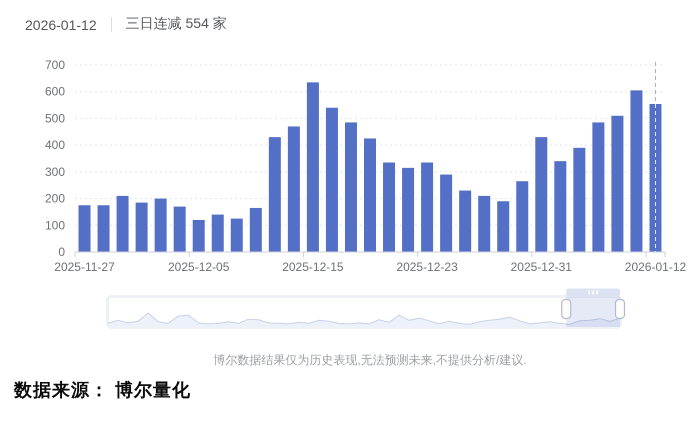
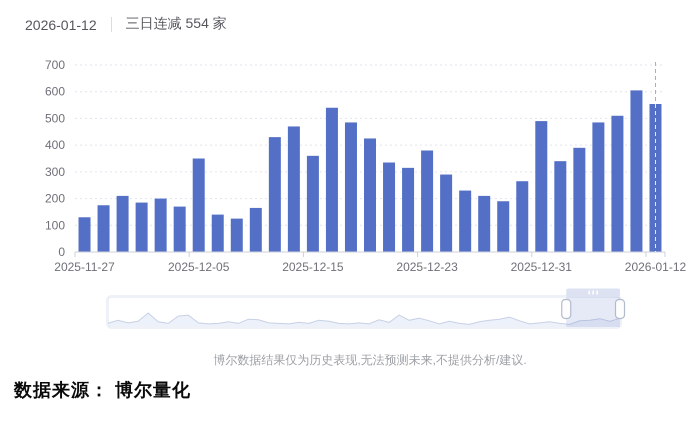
2025-11-27: 180 -> 130
2025-12-05: 120 -> 350
2025-12-15: 640 -> 360
2025-12-23: 340 -> 380
2025-12-31: 430 -> 490
